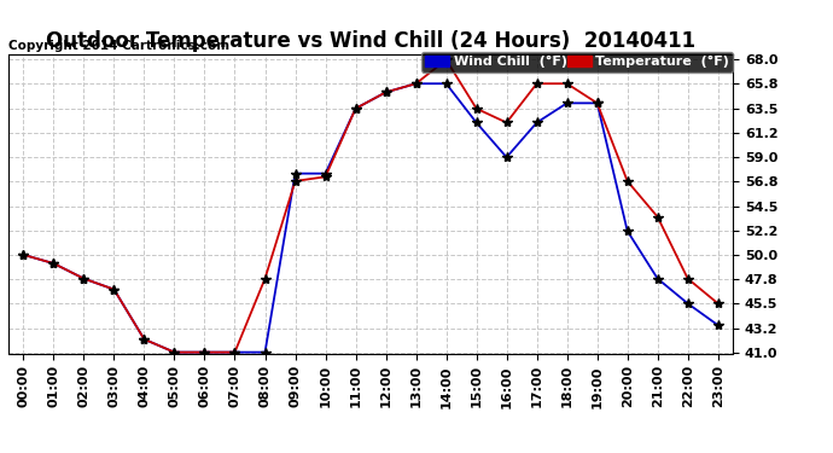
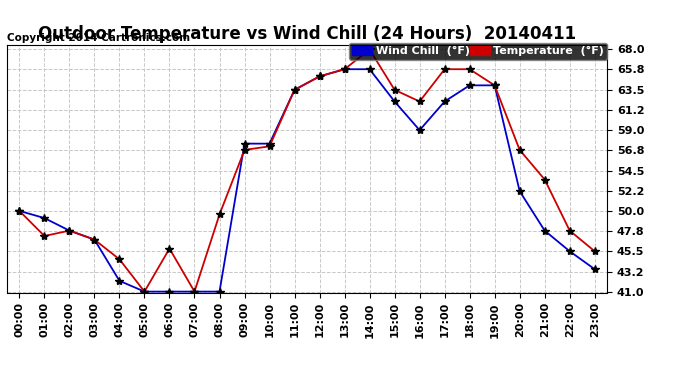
Temperature (°F)/01:00: 49.2 -> 47.2
Temperature (°F)/04:00: 42.2 -> 44.6
Temperature (°F)/06:00: 41.0 -> 45.8
Temperature (°F)/08:00: 47.8 -> 49.6
